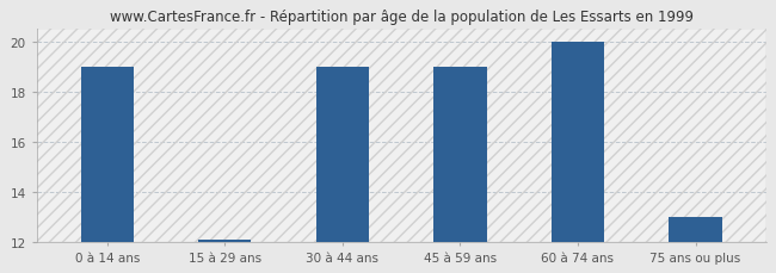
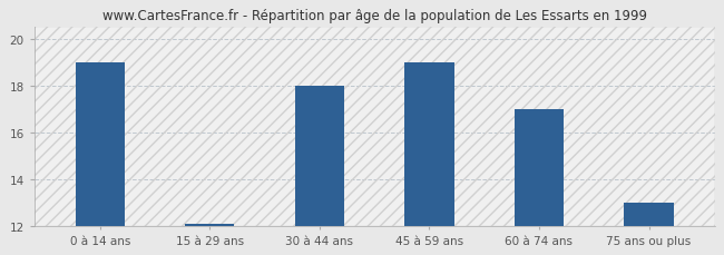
30 à 44 ans: 19.0 -> 18.0
60 à 74 ans: 20.0 -> 17.0
